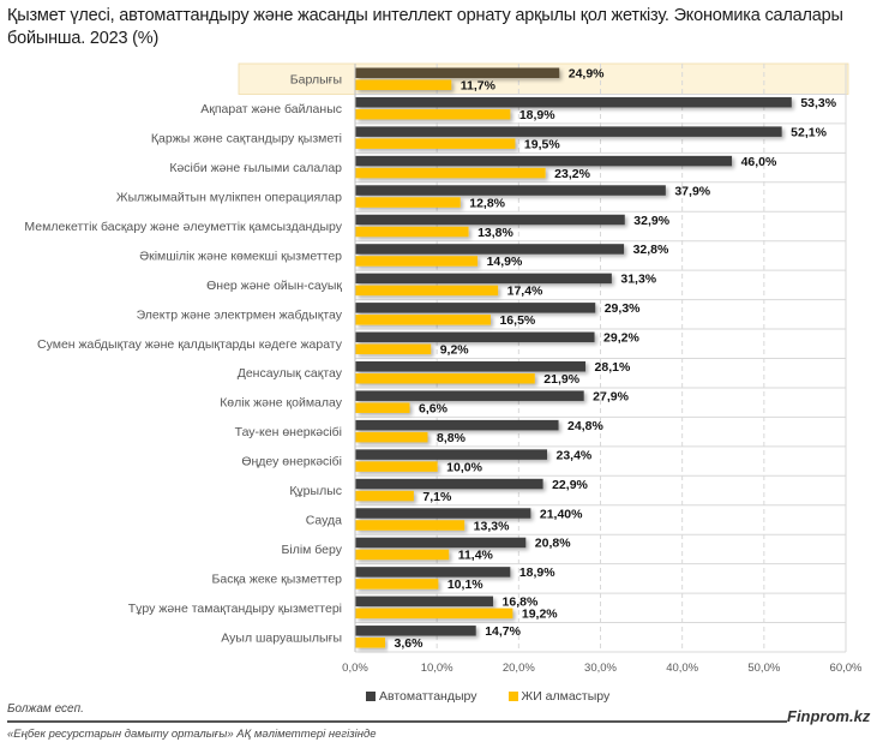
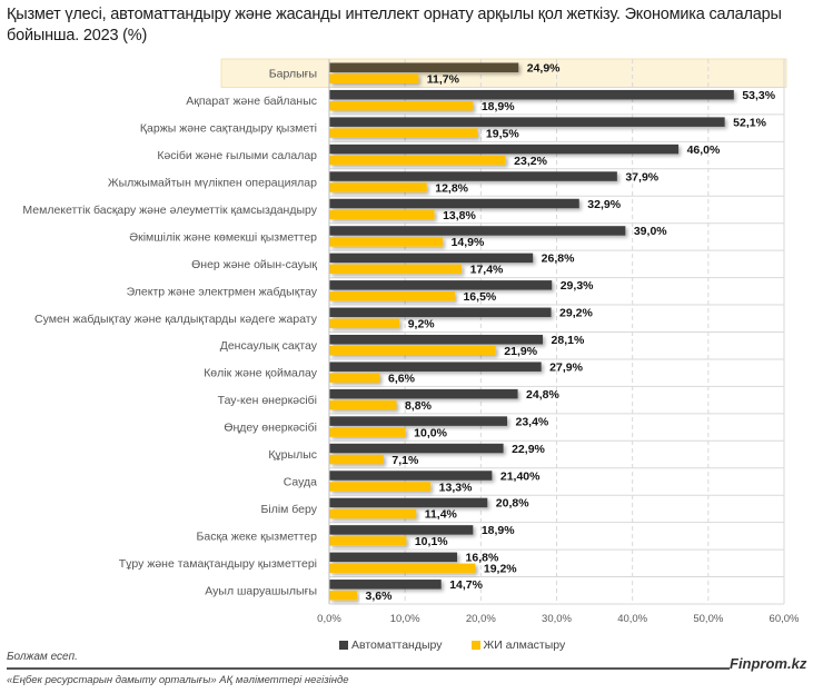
Автоматтандыру/Әкімшілік және көмекші қызметтер: 32,8% -> 39,0%
Автоматтандыру/Өнер және ойын-сауық: 31,3% -> 26,8%
